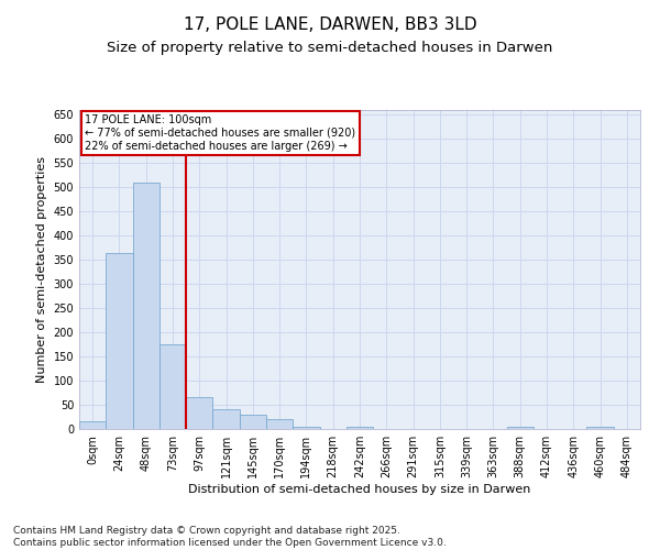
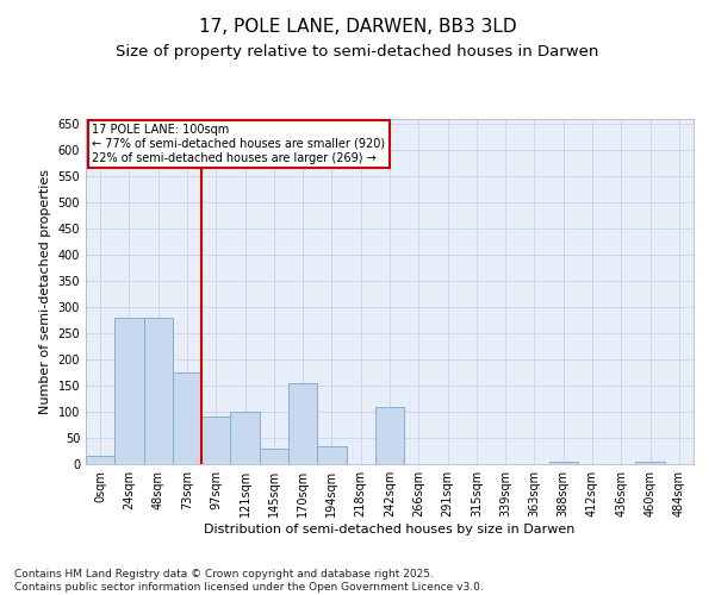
24sqm: 365 -> 280
48sqm: 510 -> 280
97sqm: 65 -> 90
121sqm: 40 -> 100
170sqm: 20 -> 155
194sqm: 5 -> 35
242sqm: 5 -> 110
